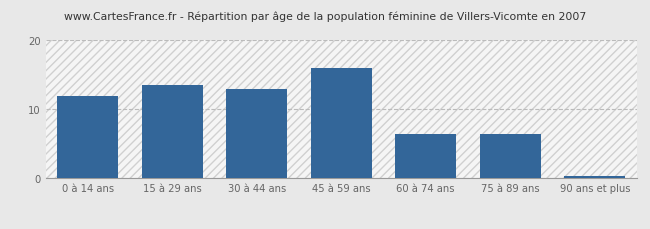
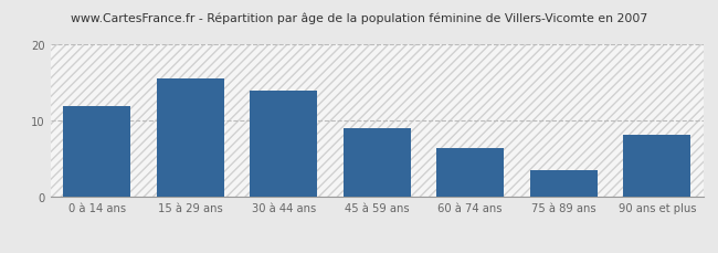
15 à 29 ans: 13.5 -> 15.6
30 à 44 ans: 13.0 -> 14.0
45 à 59 ans: 16.0 -> 9.0
75 à 89 ans: 6.5 -> 3.6
90 ans et plus: 0.3 -> 8.2
